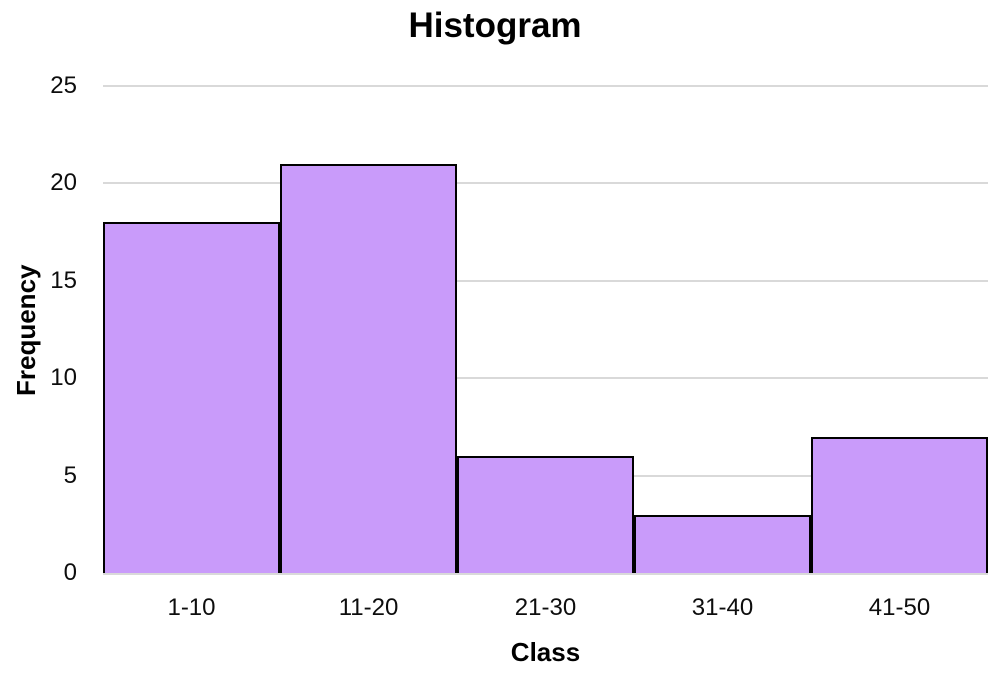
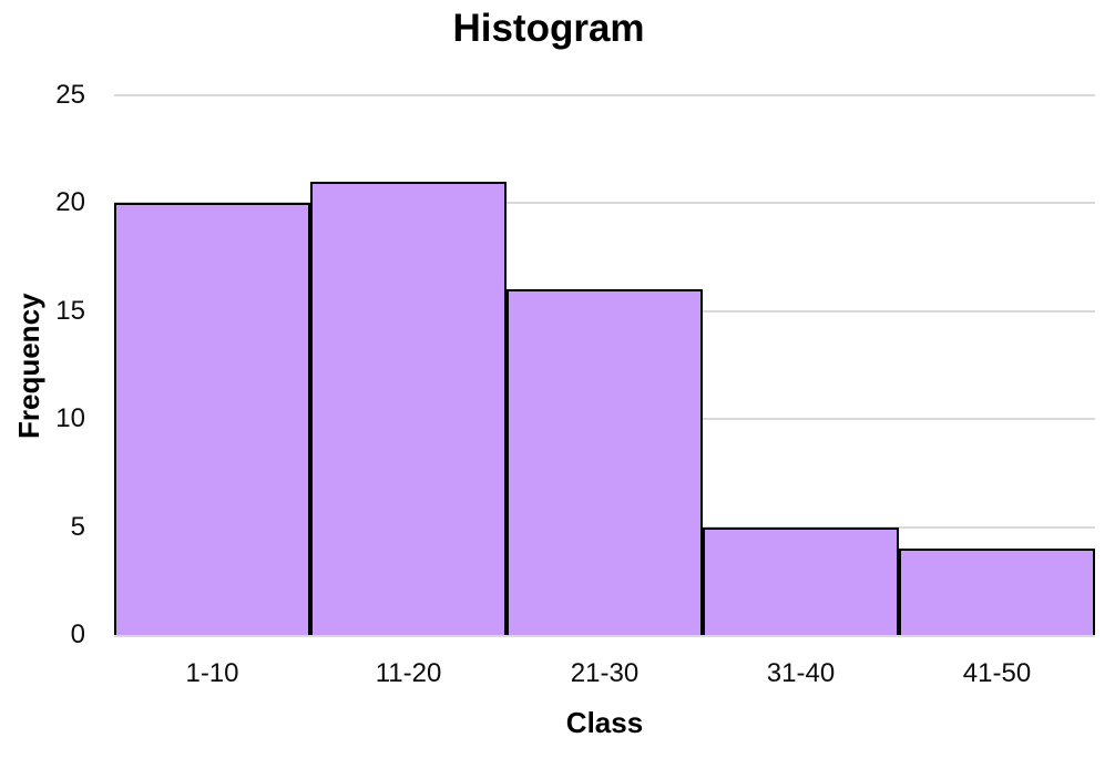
1-10: 18 -> 20
21-30: 6 -> 16
31-40: 3 -> 5
41-50: 7 -> 4
